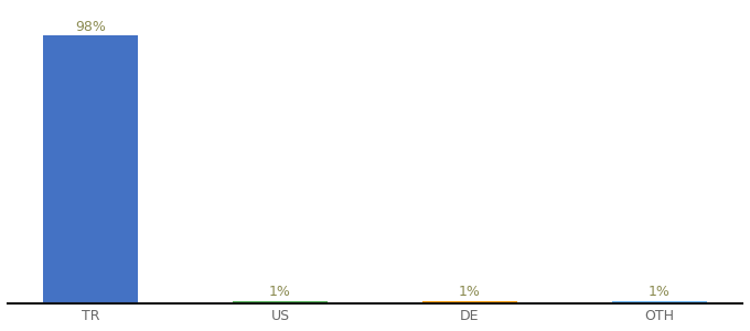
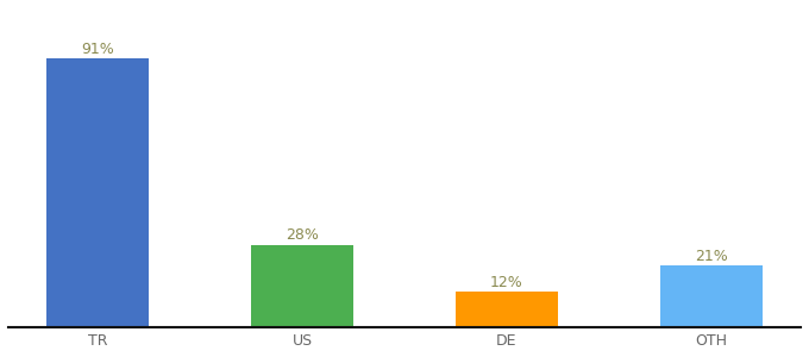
TR: 98% -> 91%
US: 1% -> 28%
DE: 1% -> 12%
OTH: 1% -> 21%
